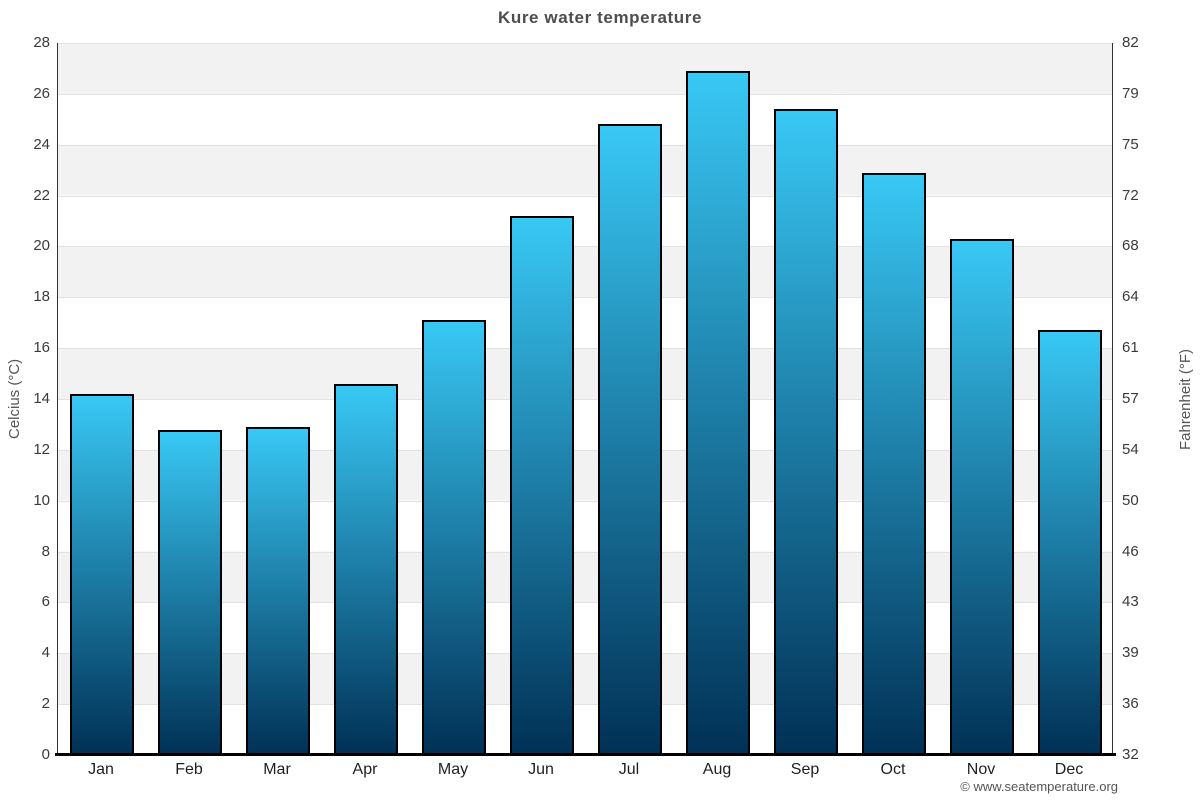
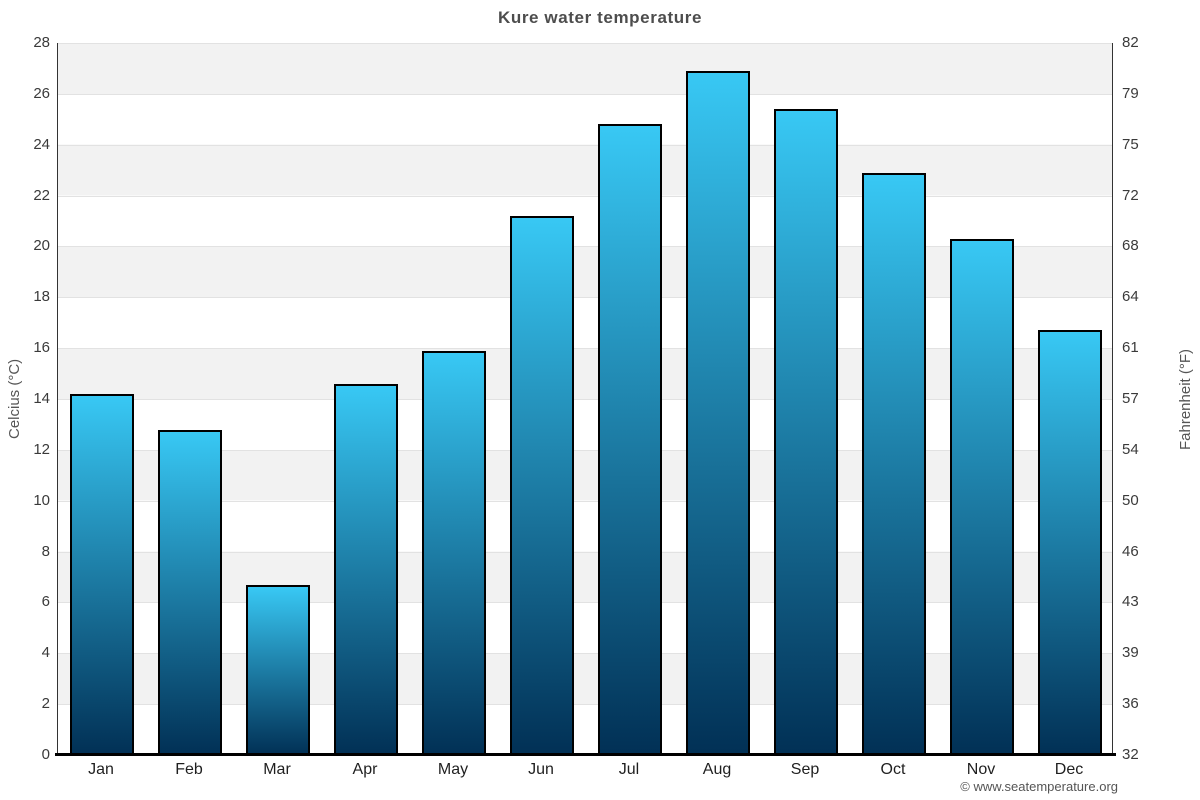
Mar: 12.9 -> 6.7
May: 17.1 -> 15.9
